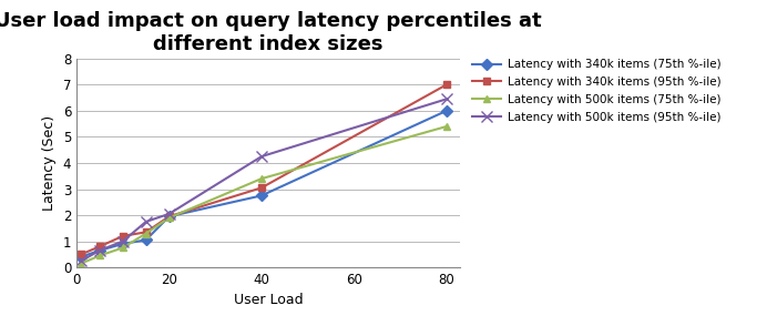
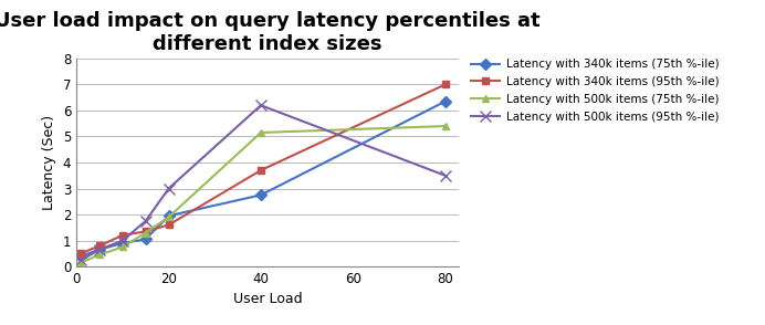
Latency with 340k items (95th %-ile)/20: 1.95 -> 1.60
Latency with 500k items (95th %-ile)/20: 2.05 -> 3.00
Latency with 340k items (95th %-ile)/40: 3.05 -> 3.70
Latency with 500k items (75th %-ile)/40: 3.40 -> 5.15
Latency with 500k items (95th %-ile)/40: 4.25 -> 6.20
Latency with 340k items (75th %-ile)/80: 6.00 -> 6.35
Latency with 500k items (95th %-ile)/80: 6.45 -> 3.50
